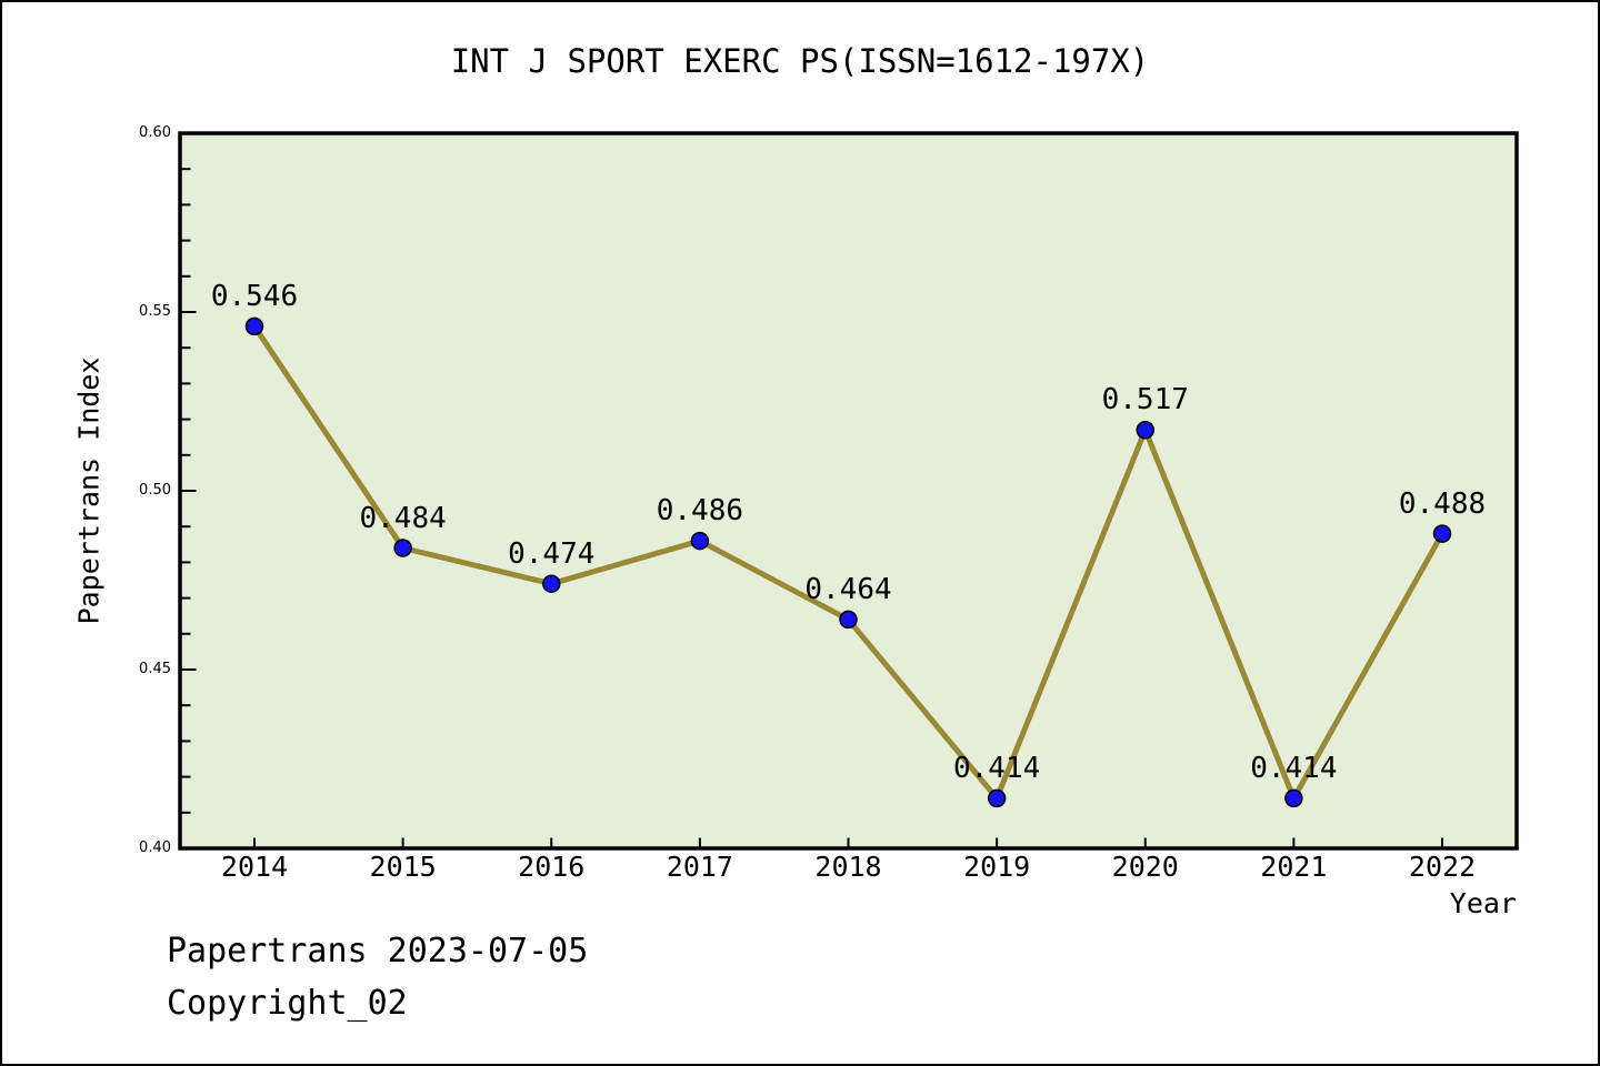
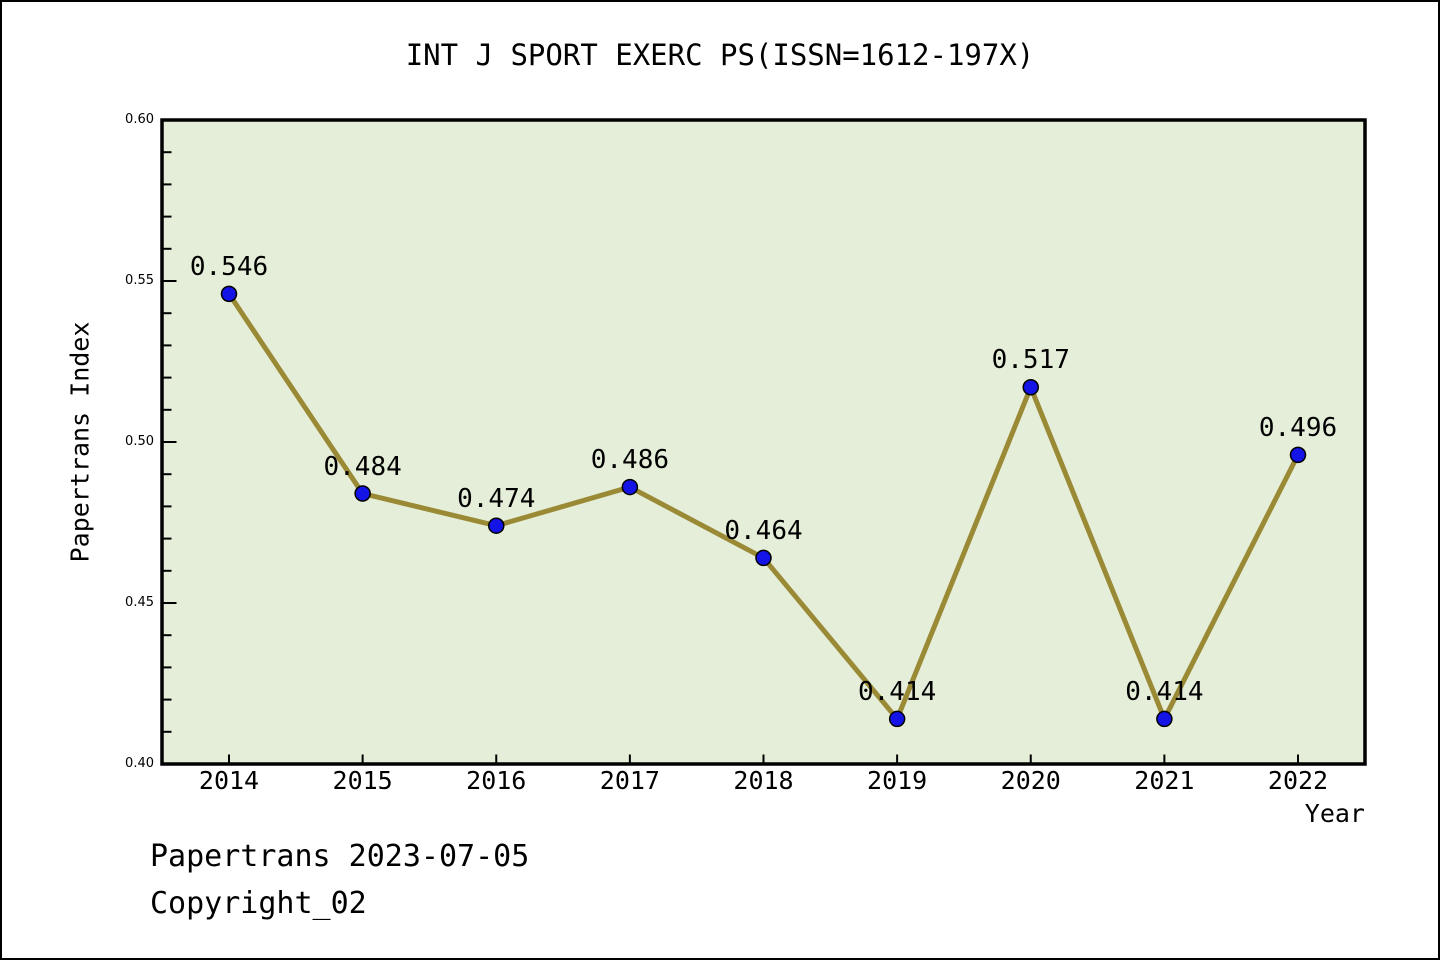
2022: 0.488 -> 0.496
